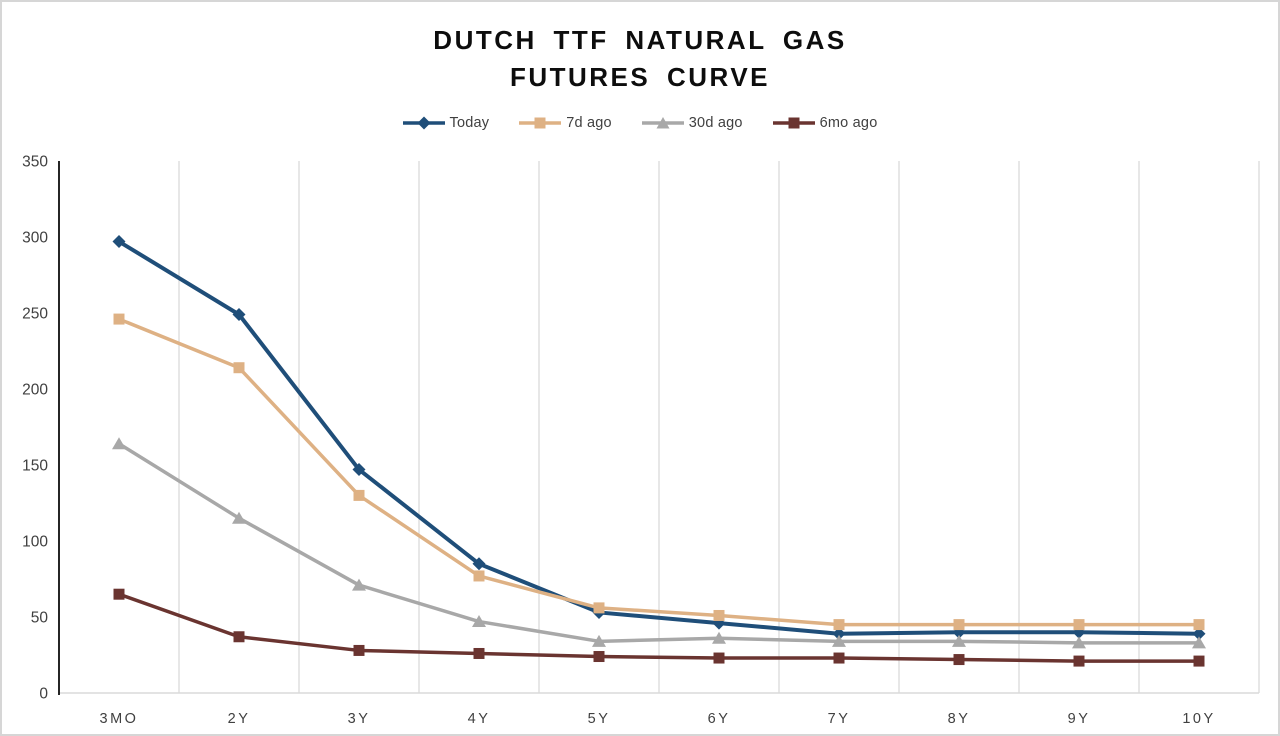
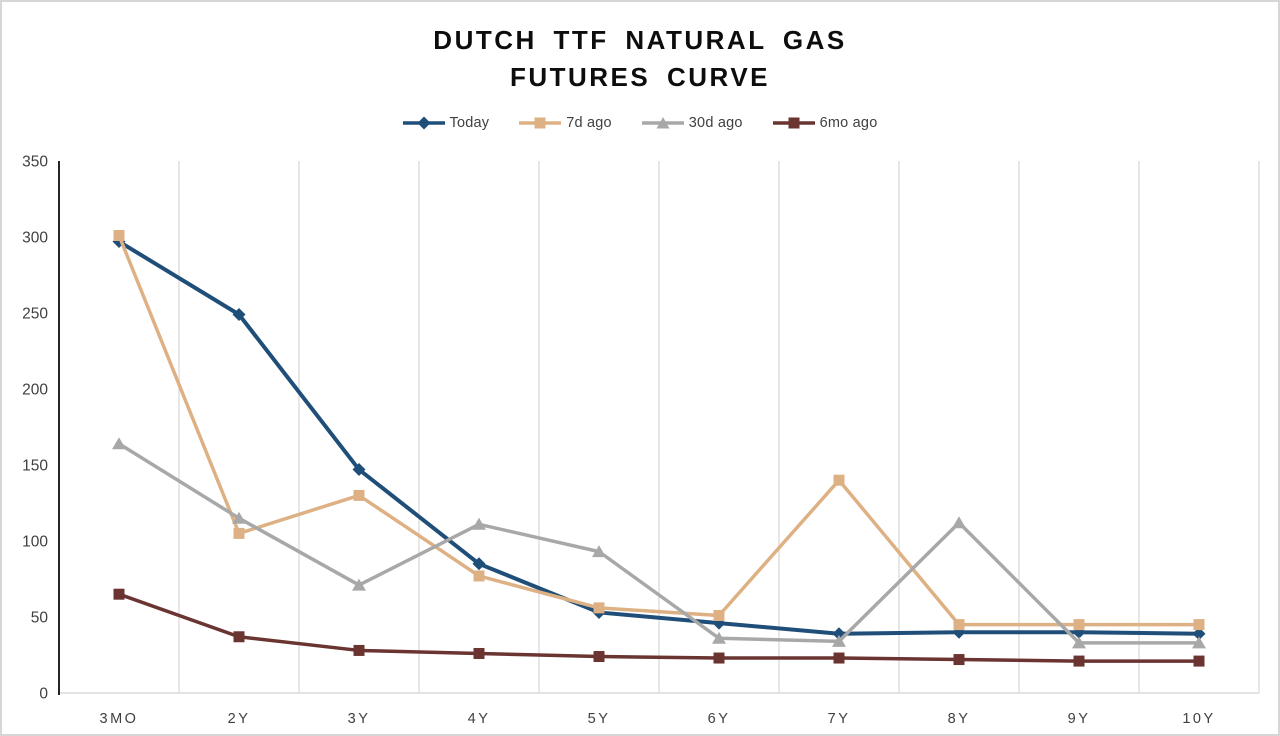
7d ago/3MO: 246 -> 301
7d ago/2Y: 214 -> 105
30d ago/4Y: 47 -> 111
30d ago/5Y: 34 -> 93
7d ago/7Y: 45 -> 140
30d ago/8Y: 34 -> 112
